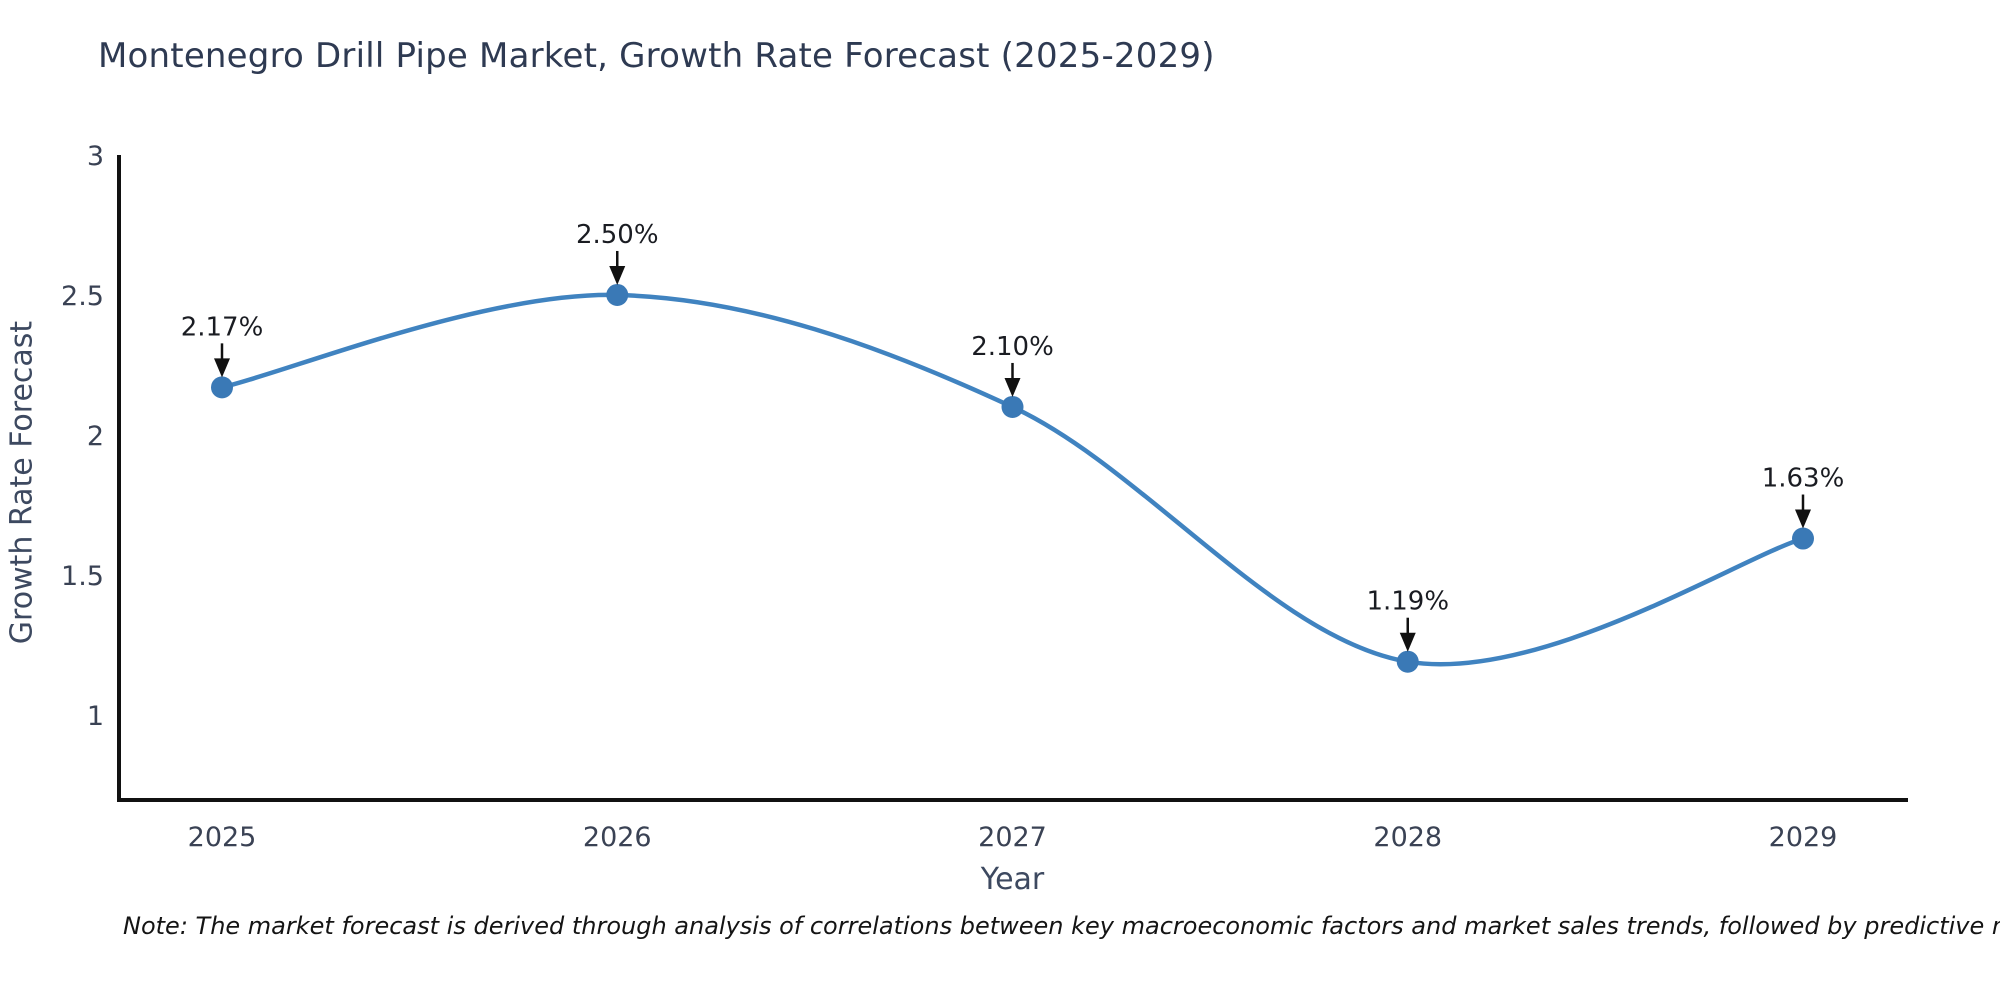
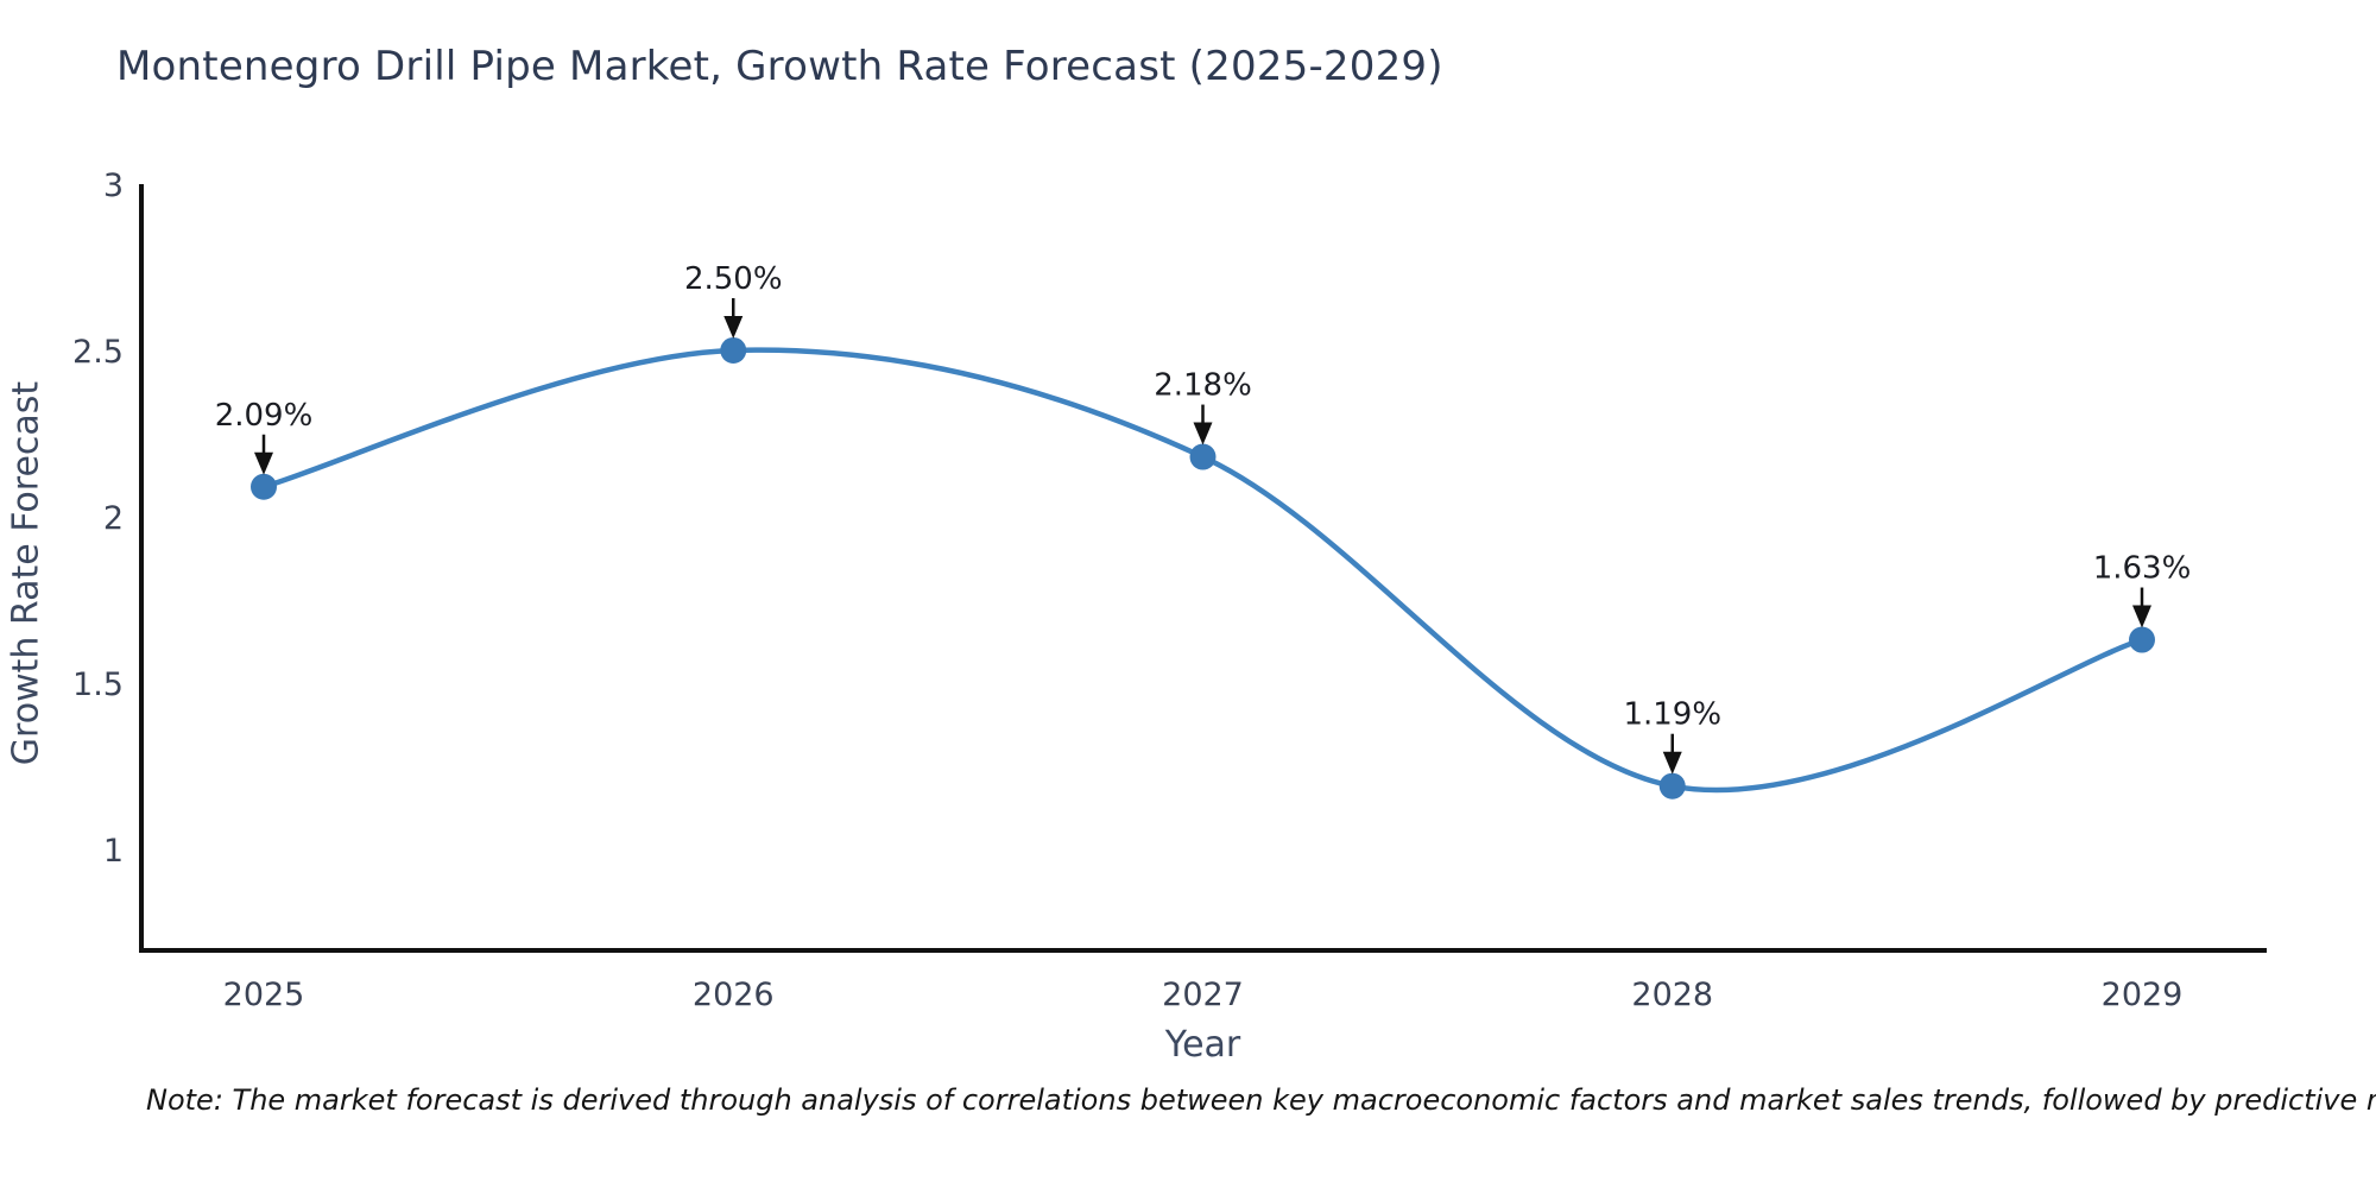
2025: 2.17% -> 2.09%
2027: 2.10% -> 2.18%
